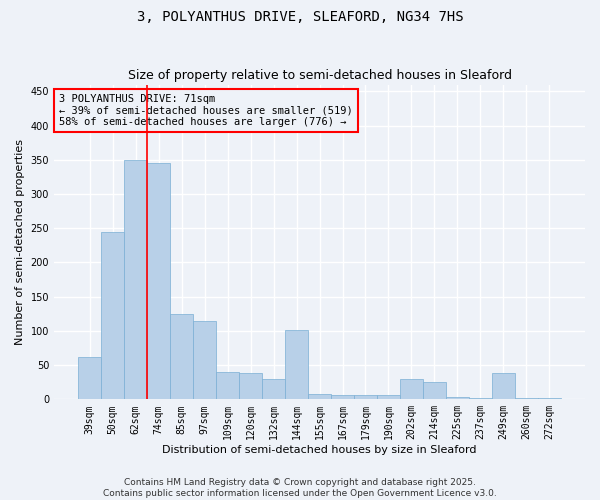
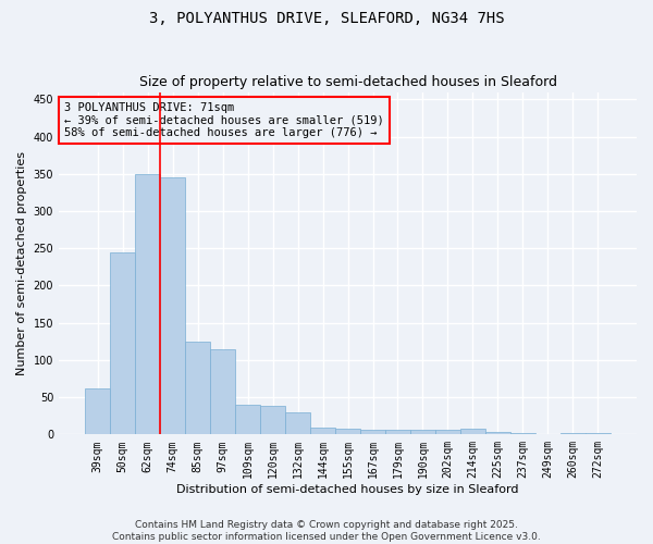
144sqm: 102 -> 9
202sqm: 30 -> 6
214sqm: 26 -> 8
249sqm: 38 -> 1
